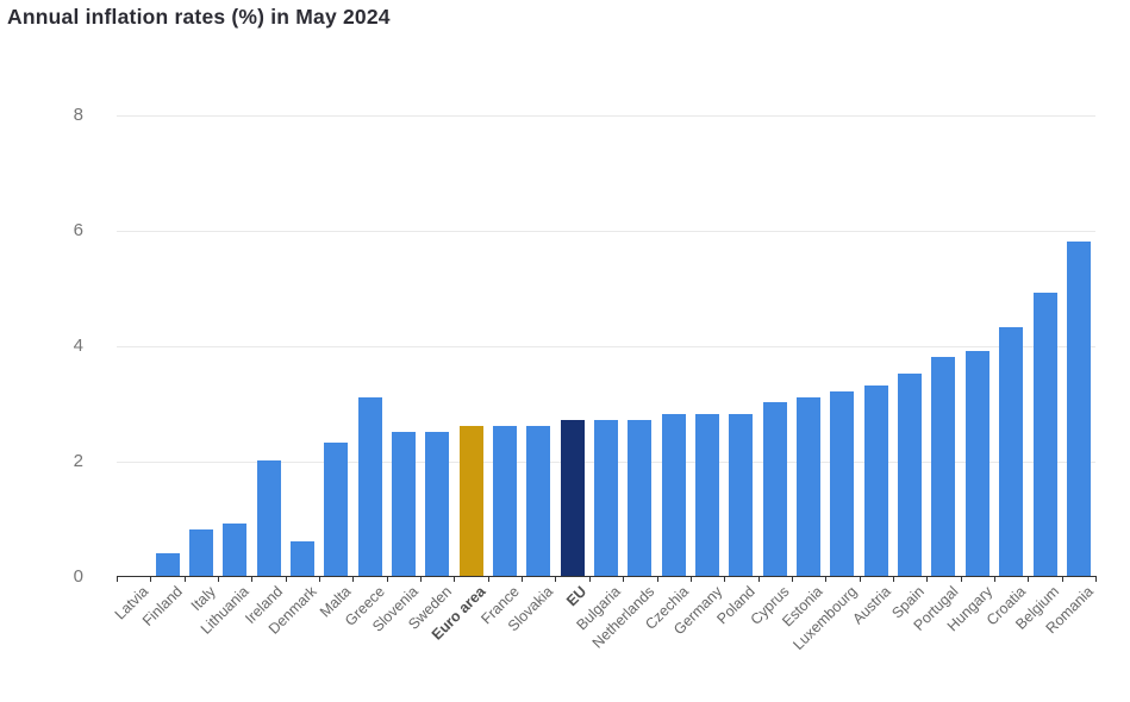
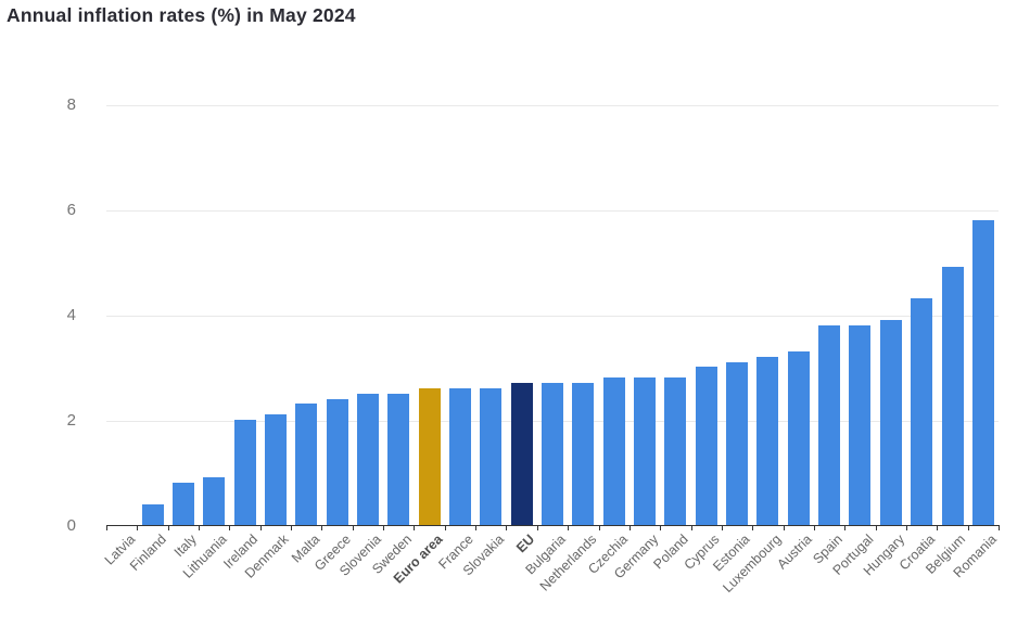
Denmark: 0.6 -> 2.1
Greece: 3.1 -> 2.4
Spain: 3.5 -> 3.8
